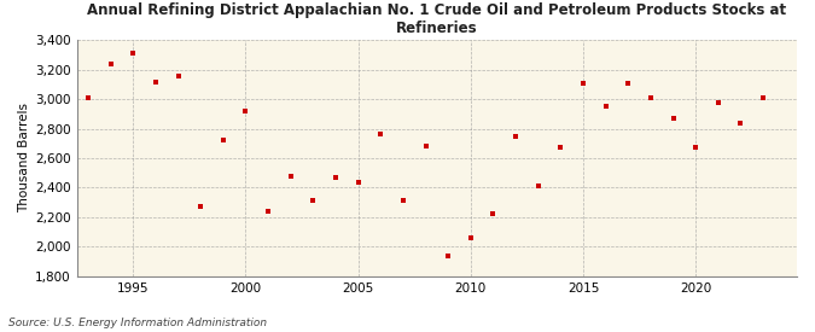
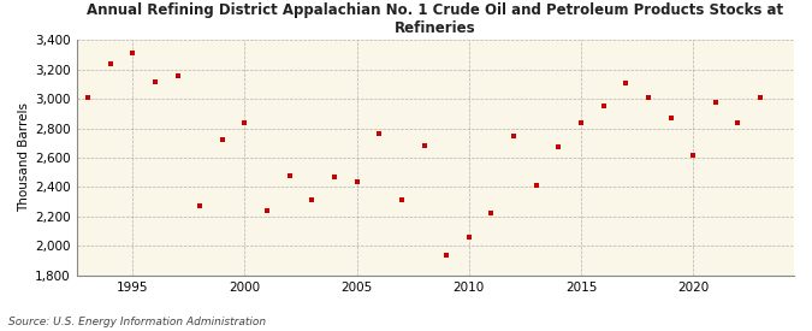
2000: 2,920 -> 2,840
2015: 3,110 -> 2,840
2020: 2,670 -> 2,620
